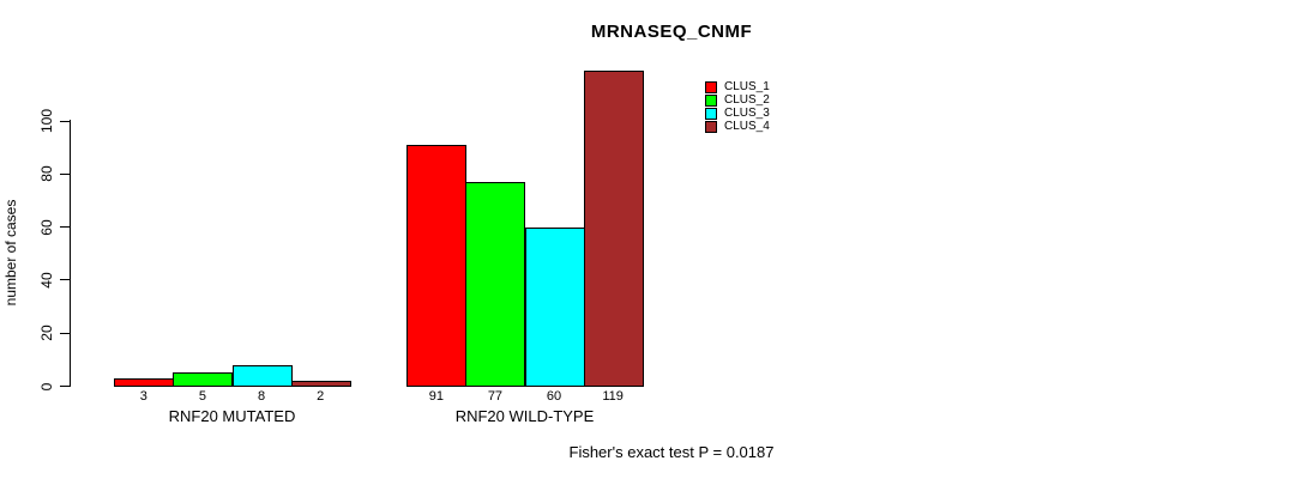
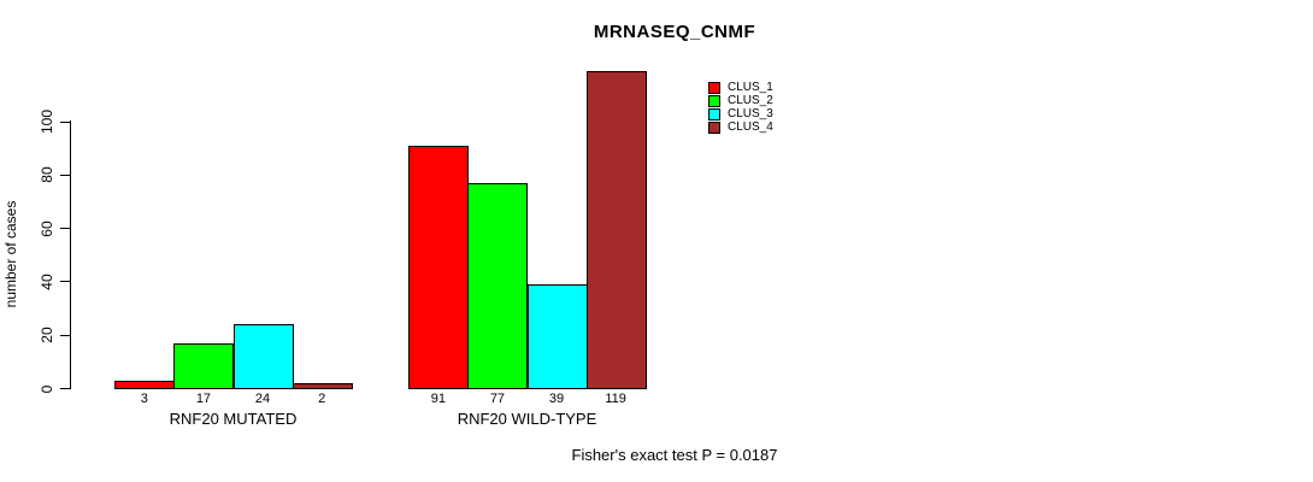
CLUS_2/RNF20 MUTATED: 5 -> 17
CLUS_3/RNF20 MUTATED: 8 -> 24
CLUS_3/RNF20 WILD-TYPE: 60 -> 39
